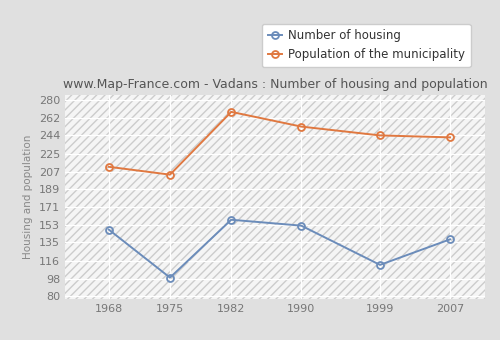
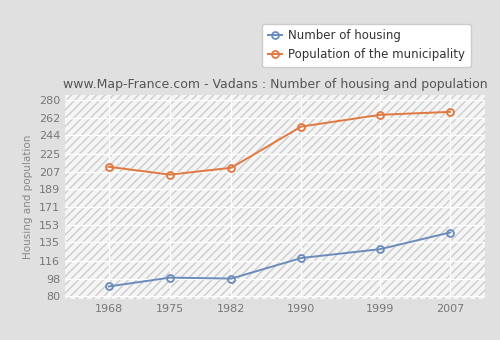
Number of housing/1968: 148 -> 90
Number of housing/1982: 158 -> 98
Population of the municipality/1982: 268 -> 211
Number of housing/1990: 152 -> 119
Number of housing/1999: 112 -> 128
Population of the municipality/1999: 244 -> 265
Number of housing/2007: 138 -> 145
Population of the municipality/2007: 242 -> 268
